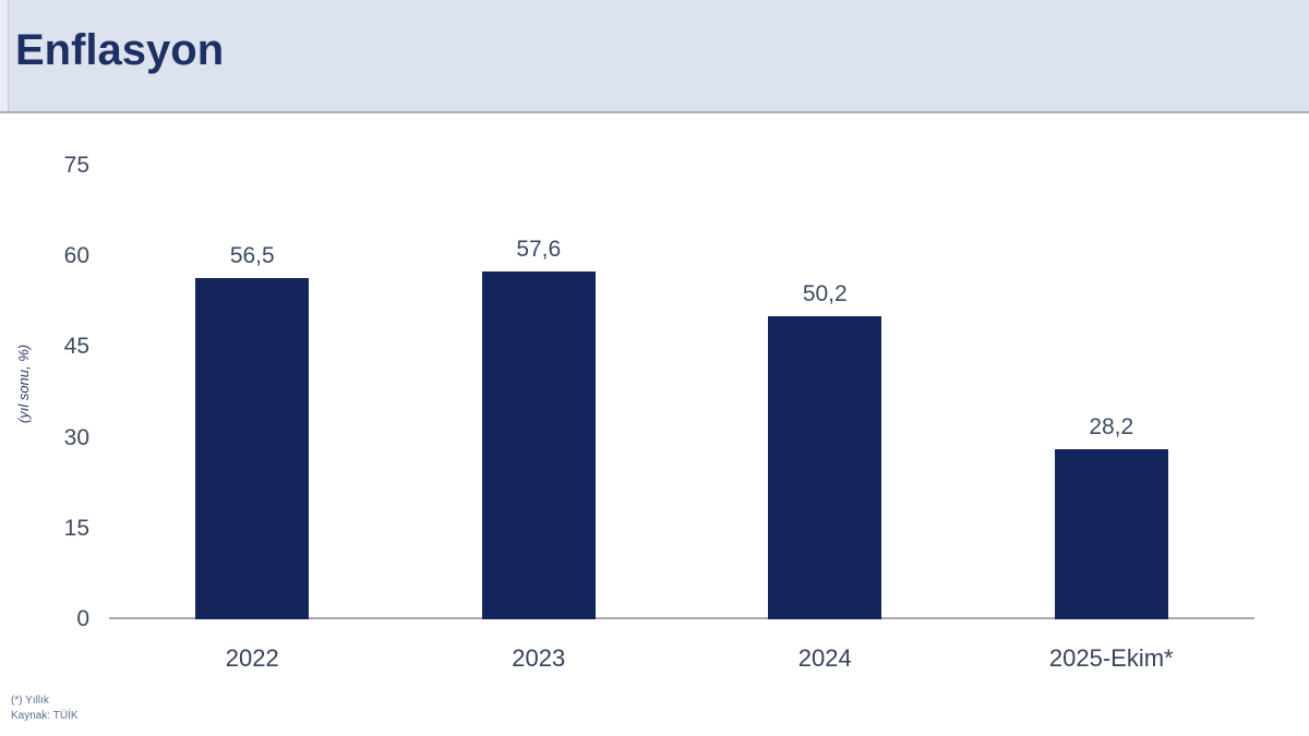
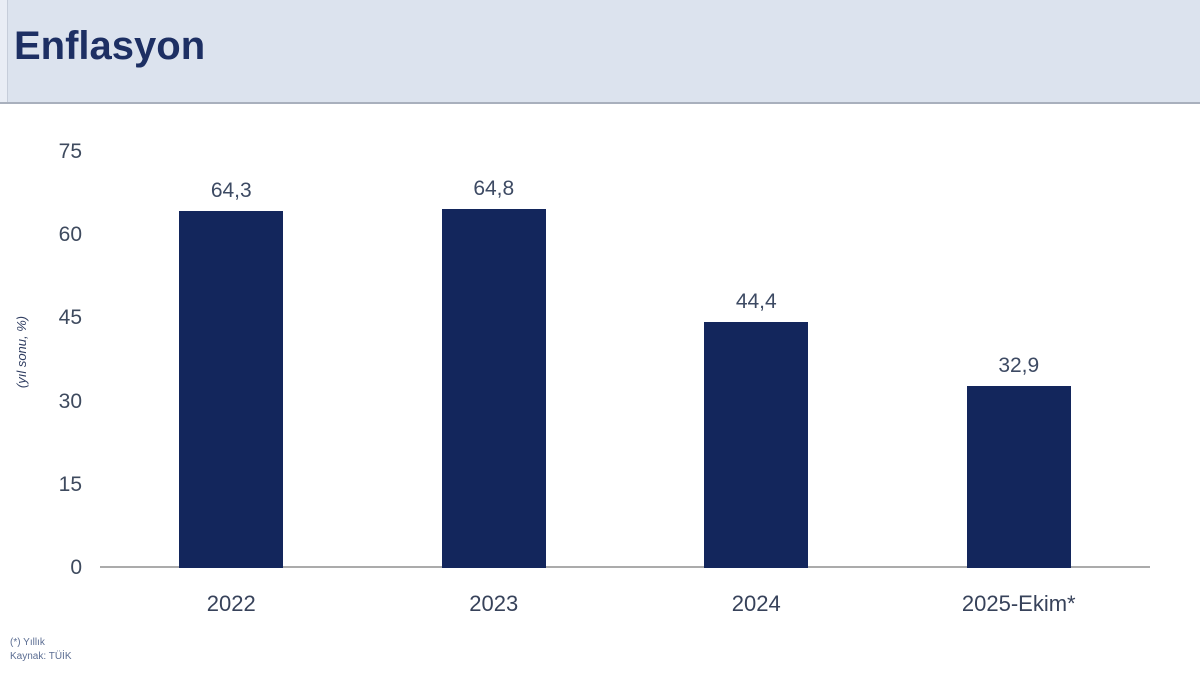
2022: 56,5 -> 64,3
2023: 57,6 -> 64,8
2024: 50,2 -> 44,4
2025-Ekim*: 28,2 -> 32,9
